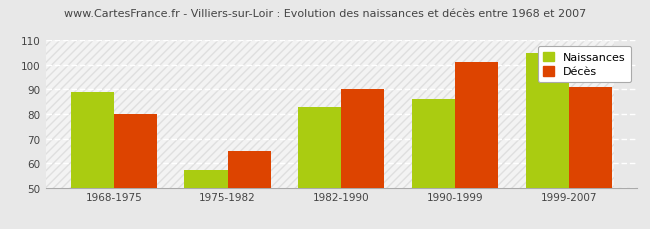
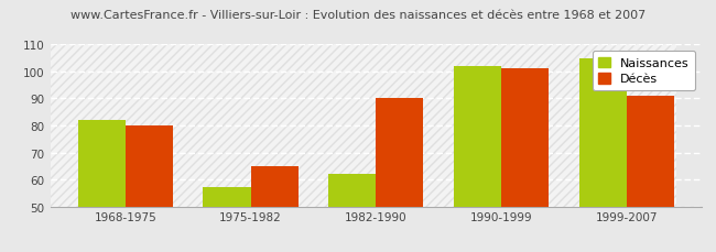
Naissances/1968-1975: 89 -> 82
Naissances/1982-1990: 83 -> 62
Naissances/1990-1999: 86 -> 102
